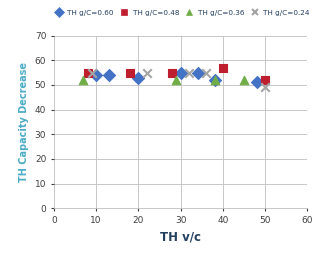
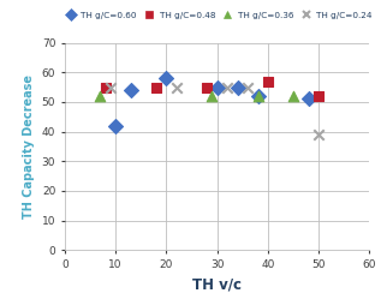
TH g/C=0.60/10: 54 -> 42
TH g/C=0.60/20: 53 -> 58
TH g/C=0.24/50: 49 -> 39
